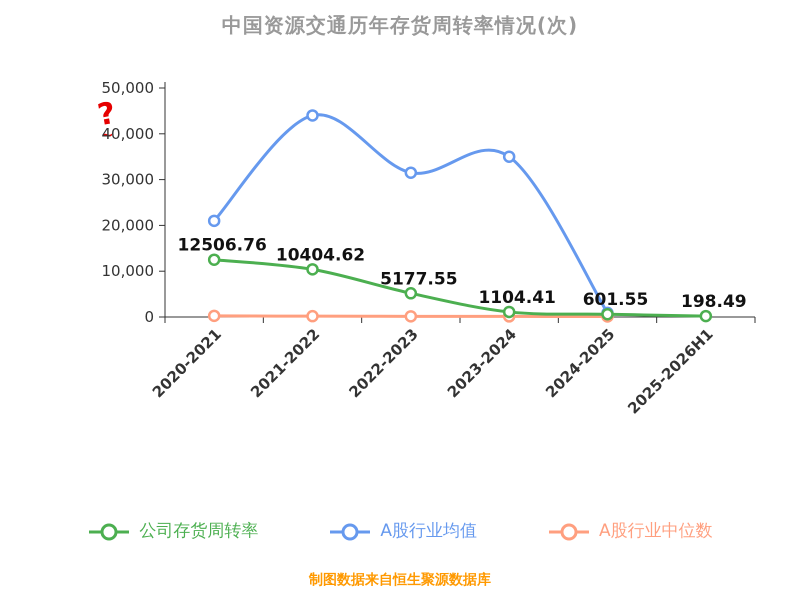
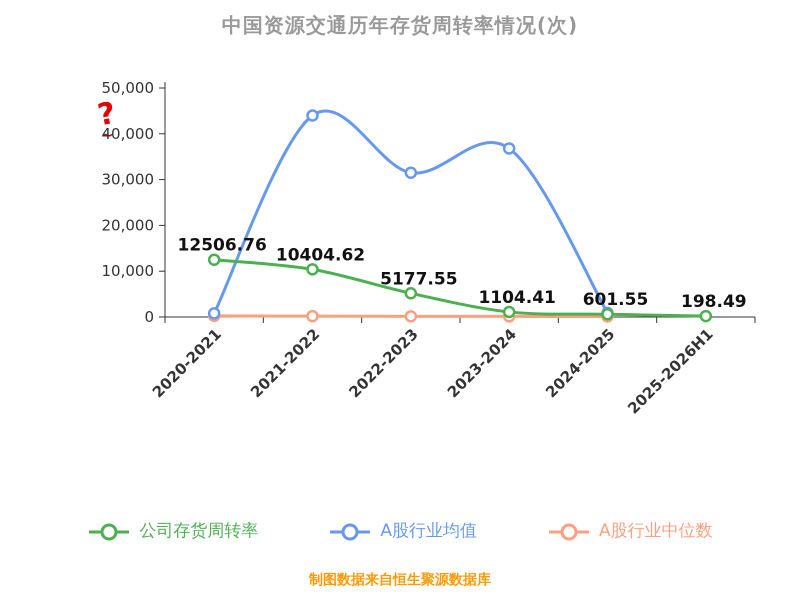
A股行业均值/2020-2021: 21000 -> 1000
A股行业均值/2023-2024: 35000 -> 37000
